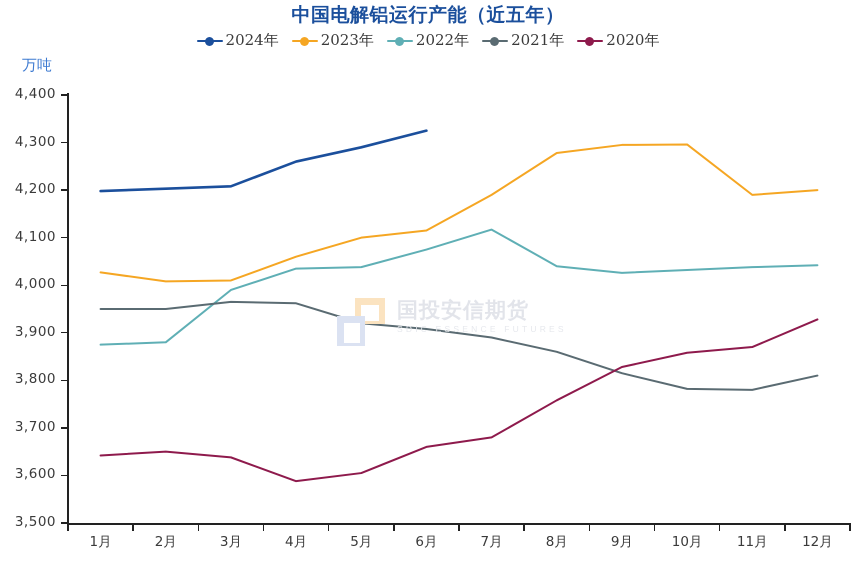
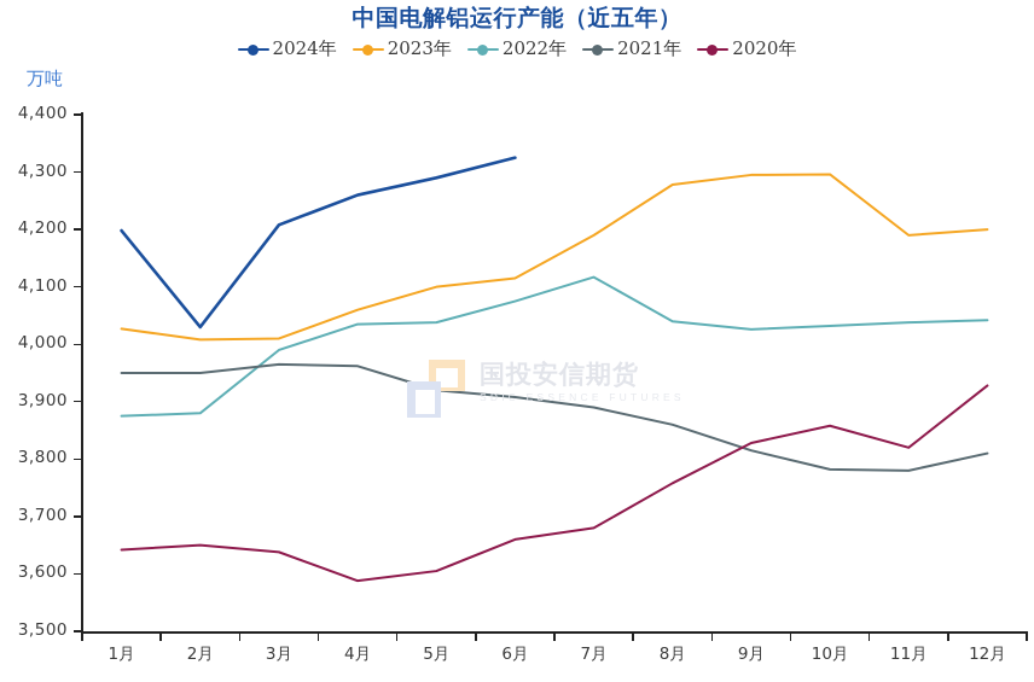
2024年/2月: 4200 -> 4030
2020年/11月: 3870 -> 3820
